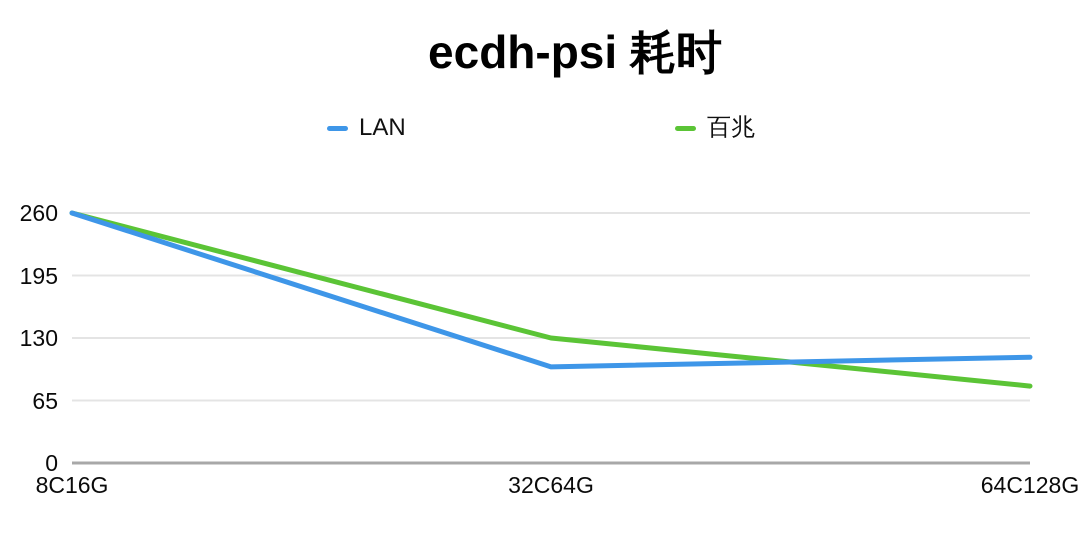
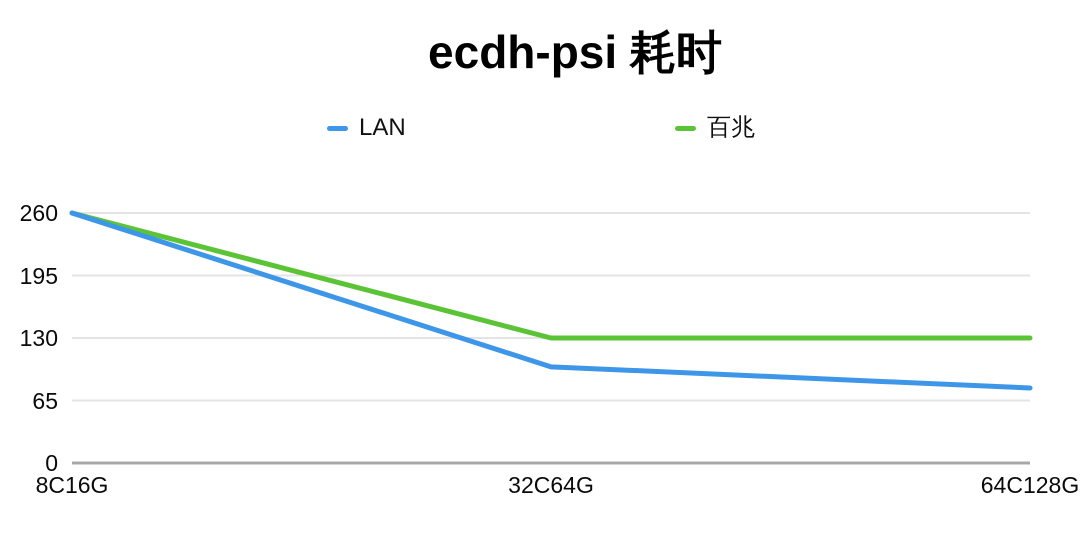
LAN/64C128G: 110 -> 80
百兆/64C128G: 80 -> 130
